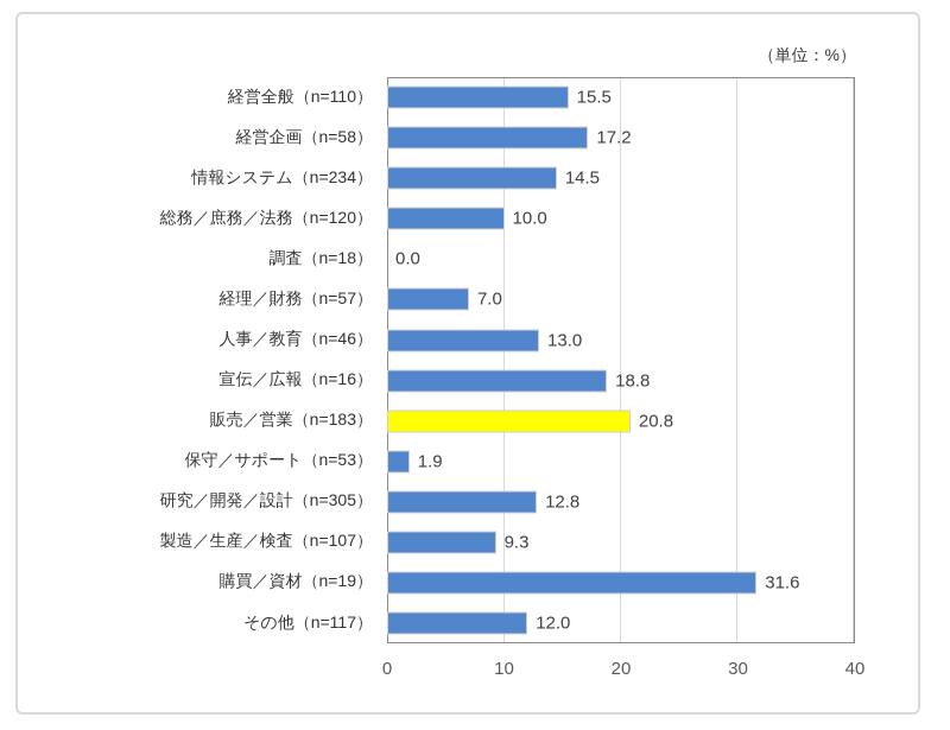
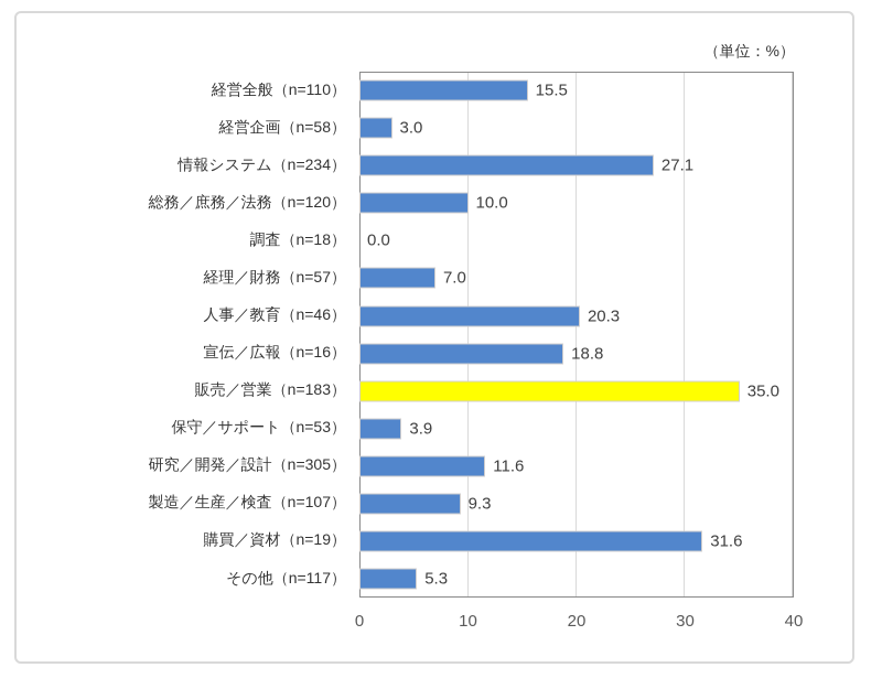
経営企画（n=58）: 17.2 -> 3.0
情報システム（n=234）: 14.5 -> 27.1
人事／教育（n=46）: 13.0 -> 20.3
販売／営業（n=183）: 20.8 -> 35.0
保守／サポート（n=53）: 1.9 -> 3.9
研究／開発／設計（n=305）: 12.8 -> 11.6
その他（n=117）: 12.0 -> 5.3
